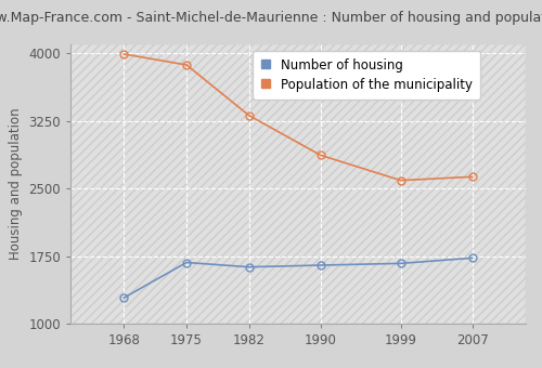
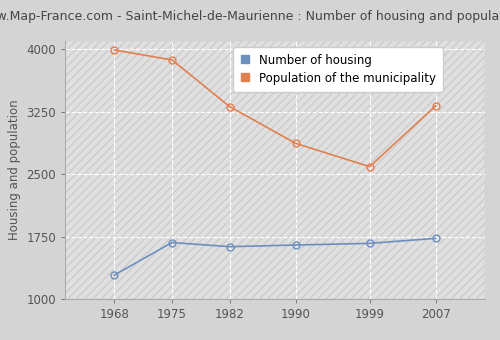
Population of the municipality/2007: 2630 -> 3320
